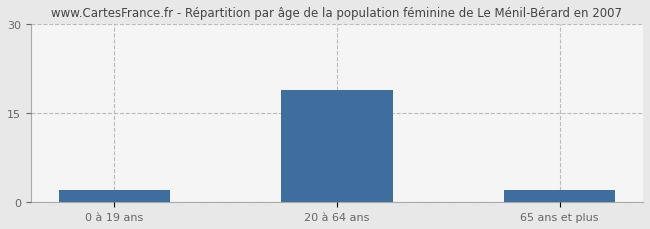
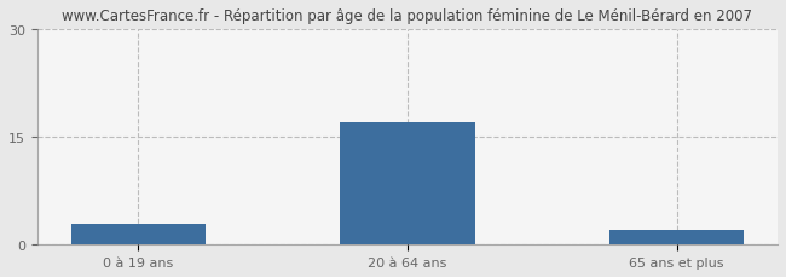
0 à 19 ans: 2 -> 3
20 à 64 ans: 19 -> 17
